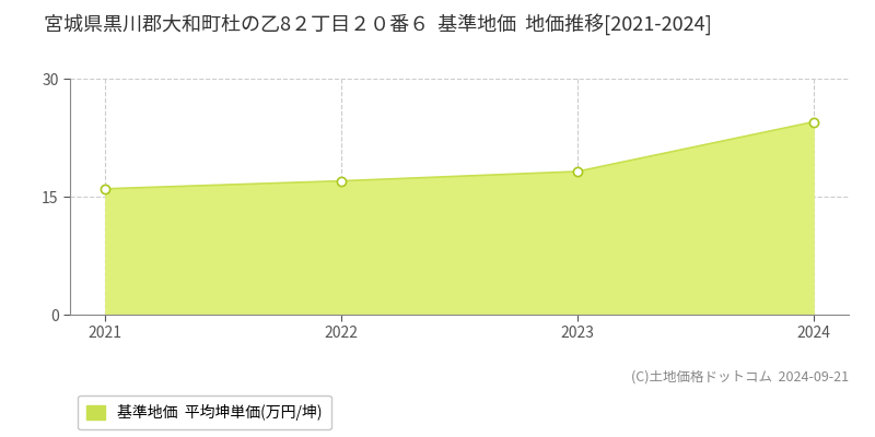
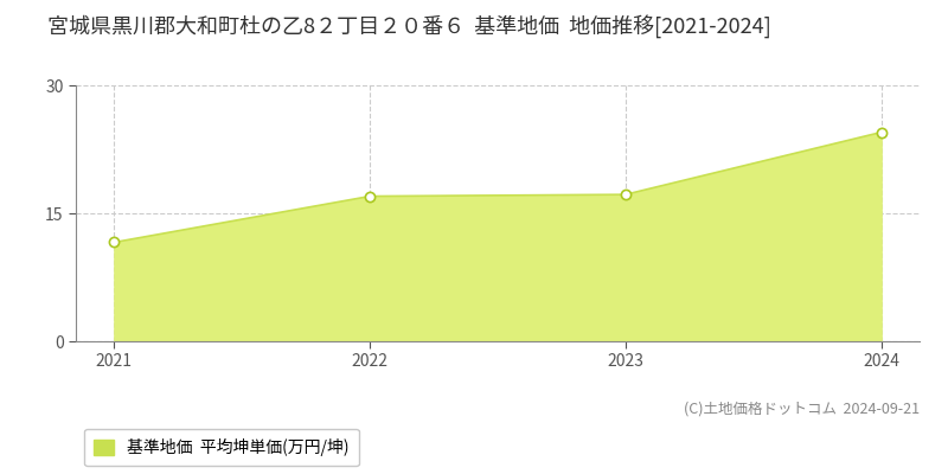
2021: 16.0 -> 11.6
2023: 18.2 -> 17.2
